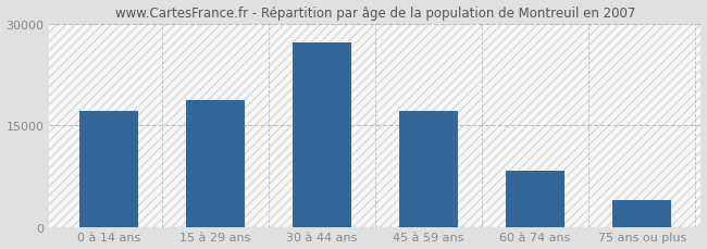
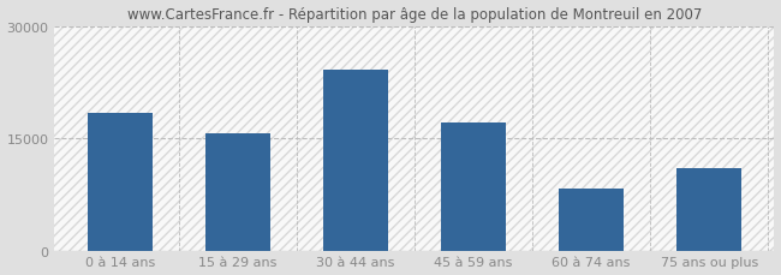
0 à 14 ans: 17100 -> 18400
15 à 29 ans: 18700 -> 15600
30 à 44 ans: 27200 -> 24200
75 ans ou plus: 4000 -> 11000
